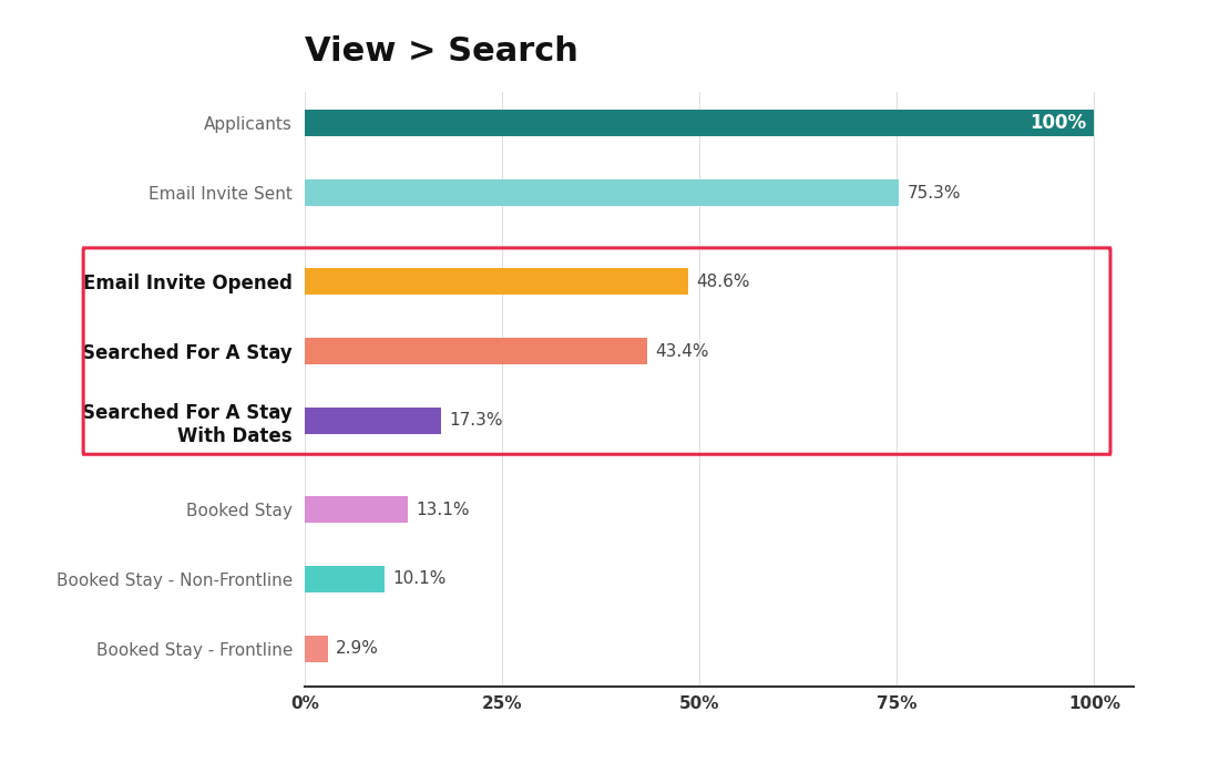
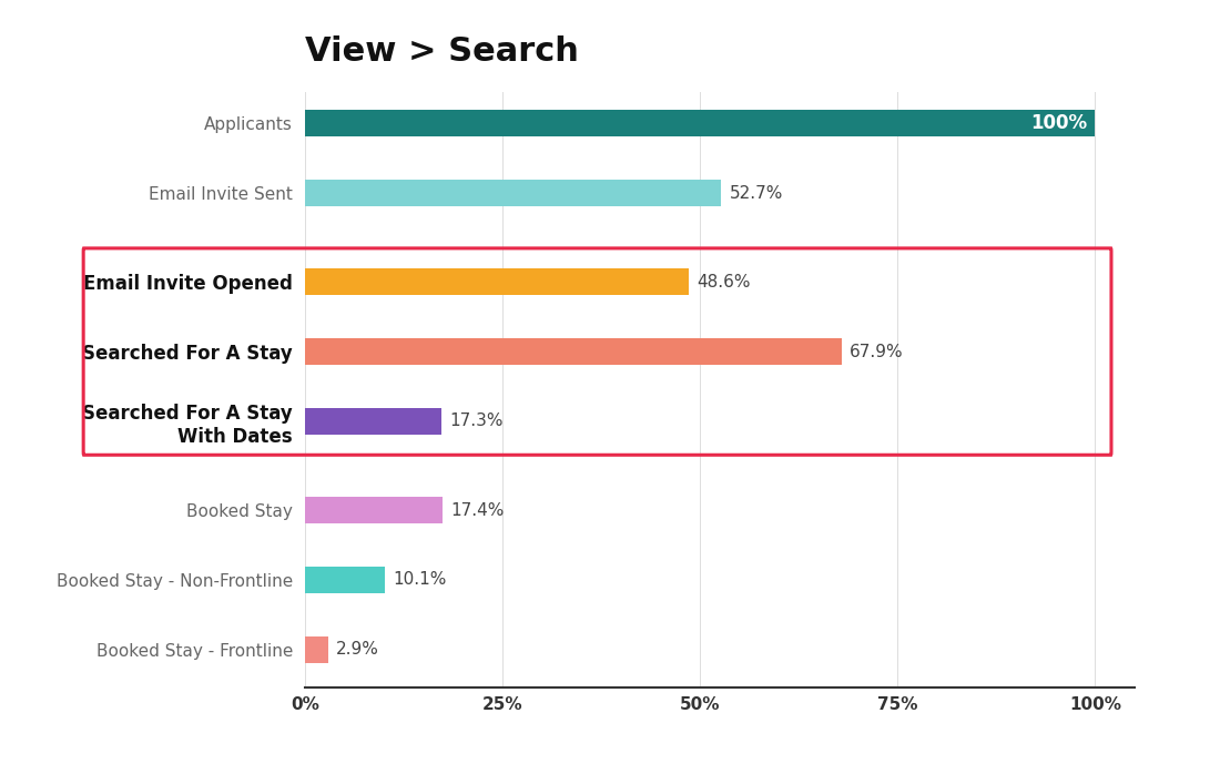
Email Invite Sent: 75.3% -> 52.7%
Searched For A Stay: 43.4% -> 67.9%
Booked Stay: 13.1% -> 17.4%
